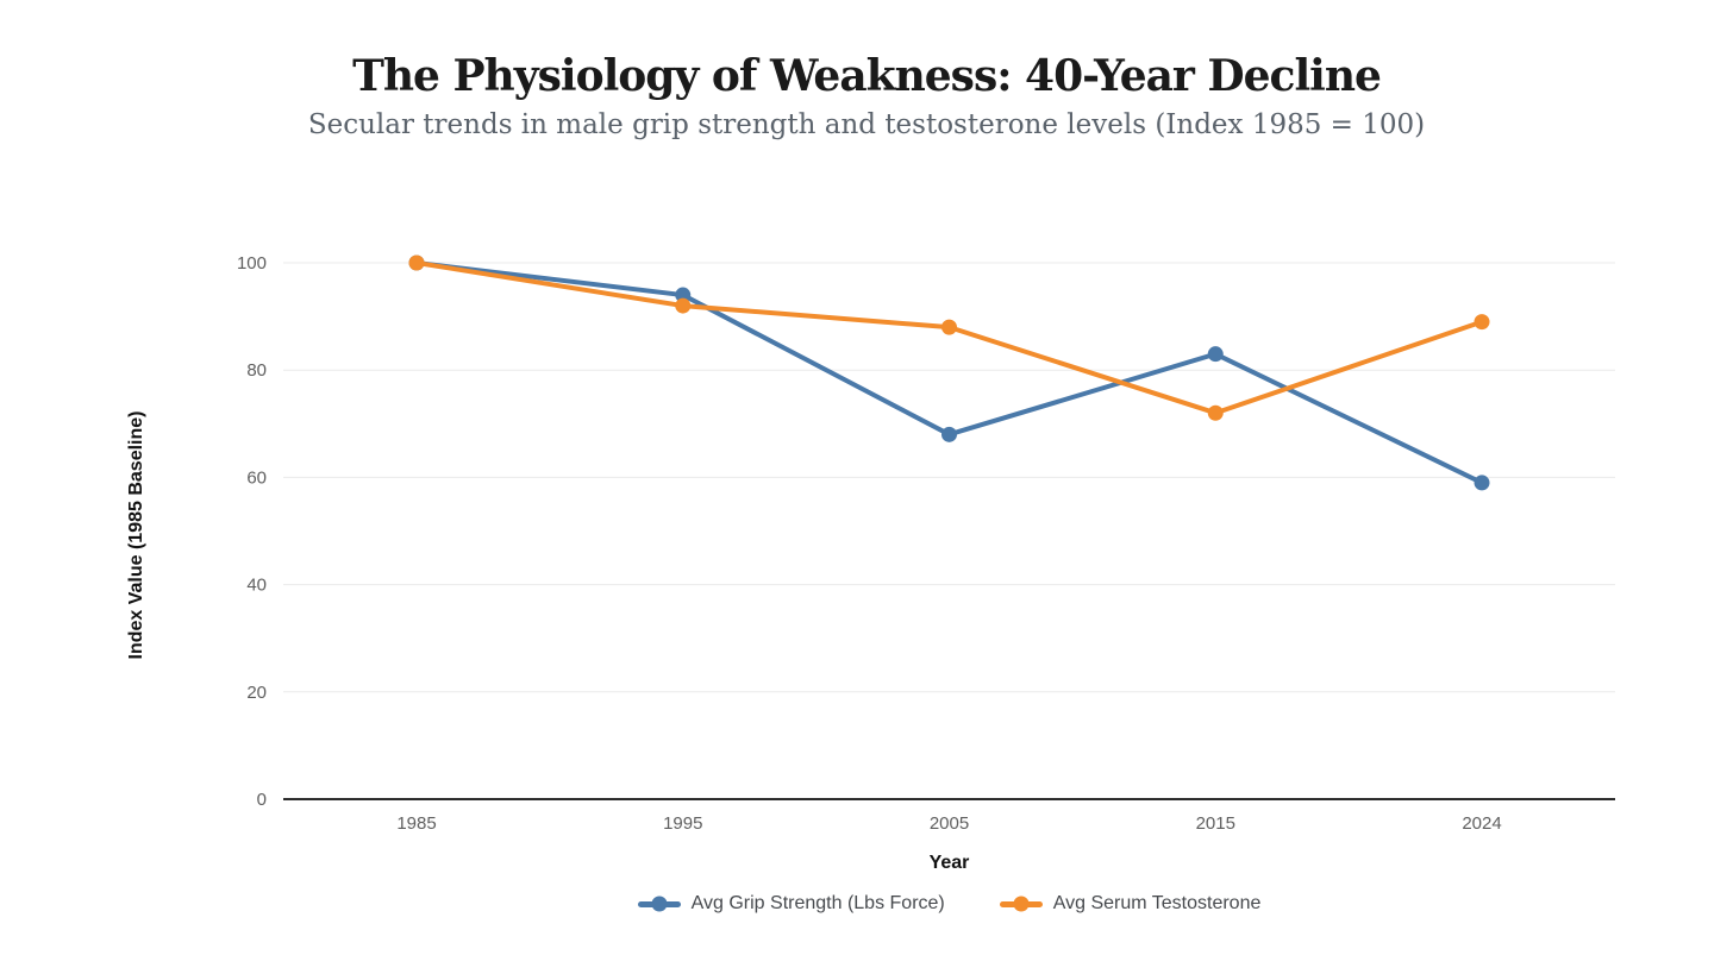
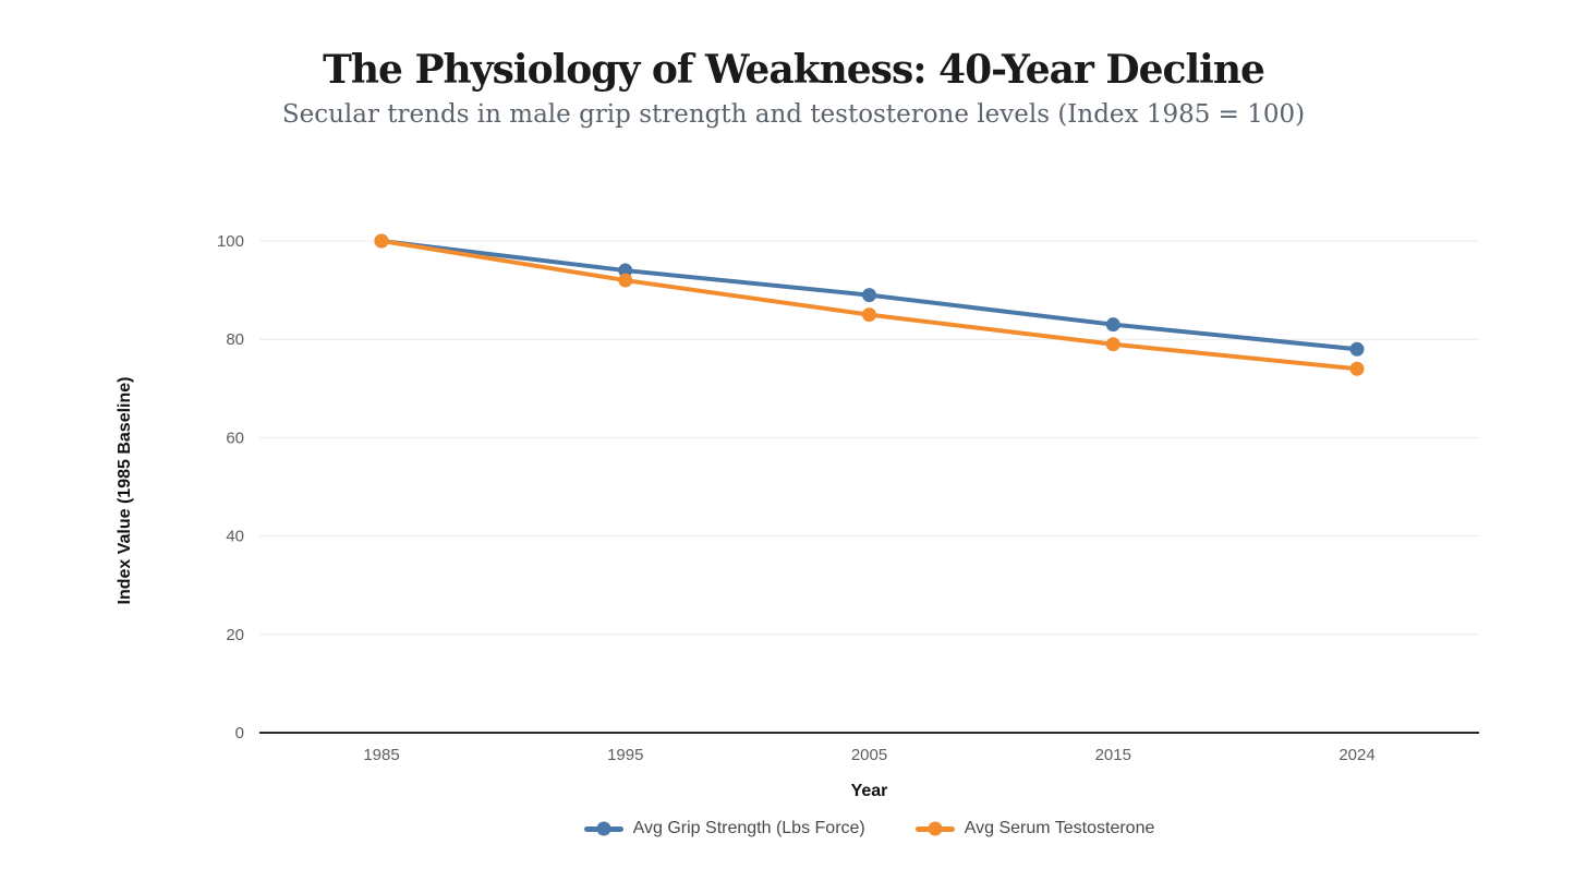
Avg Grip Strength (Lbs Force)/2005: 68 -> 89
Avg Serum Testosterone/2005: 88 -> 85
Avg Serum Testosterone/2015: 72 -> 79
Avg Grip Strength (Lbs Force)/2024: 59 -> 78
Avg Serum Testosterone/2024: 89 -> 74
